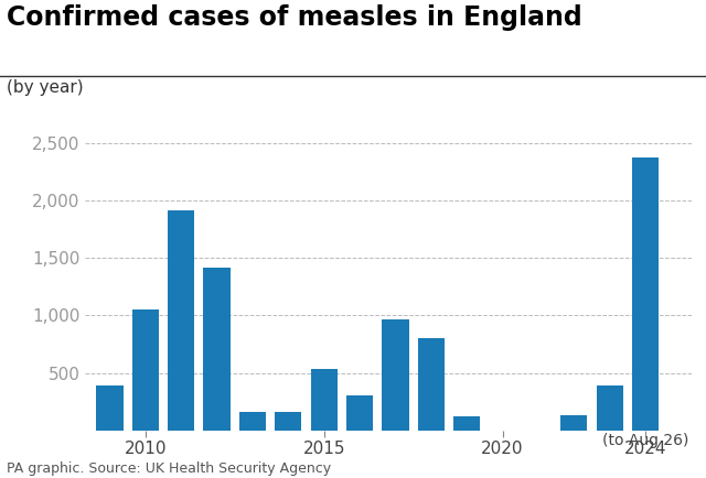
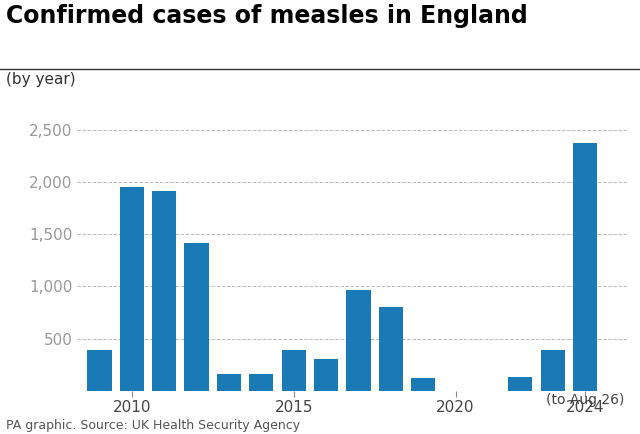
2010: 1,050 -> 1,950
2015: 530 -> 390
